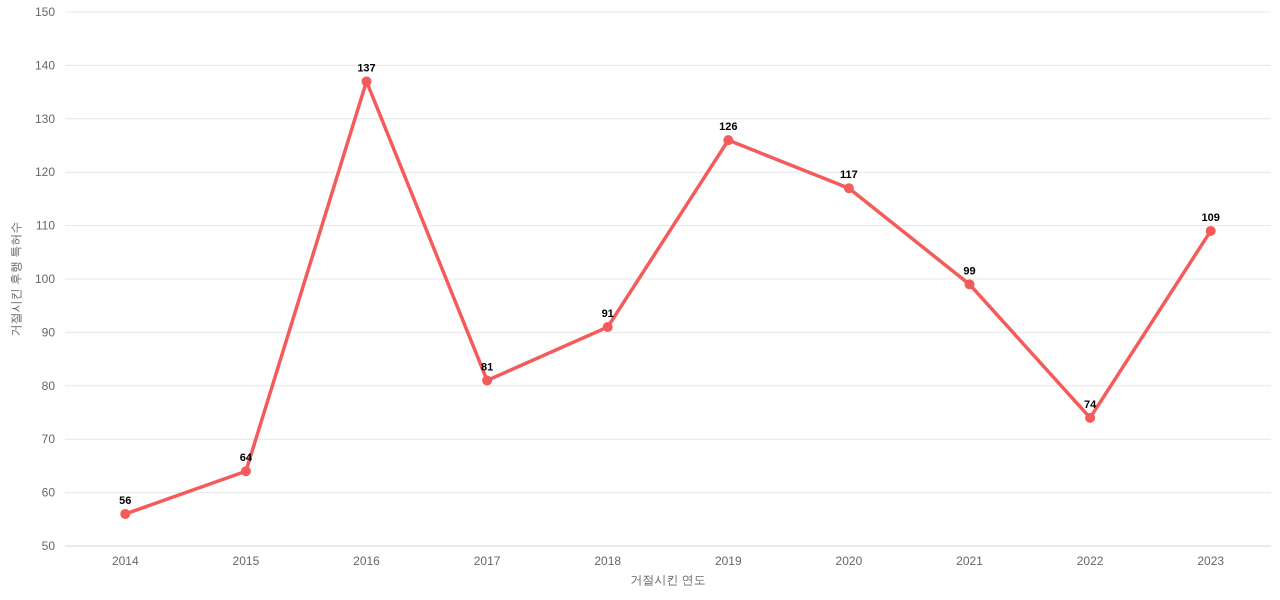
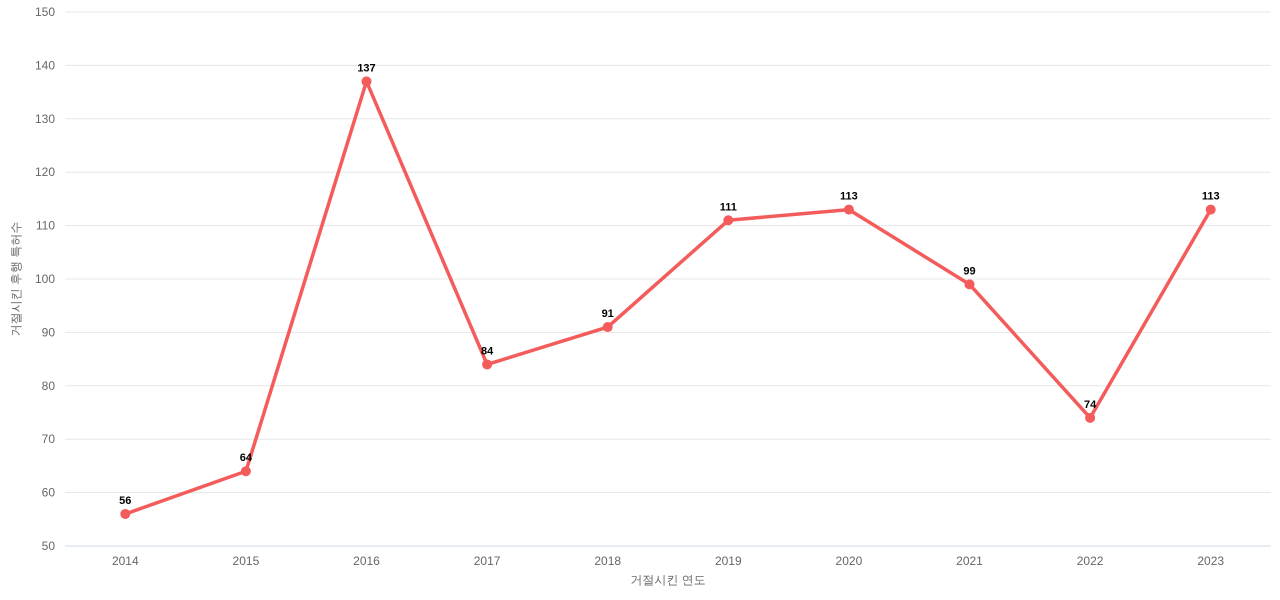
2017: 81 -> 84
2019: 126 -> 111
2020: 117 -> 113
2023: 109 -> 113
